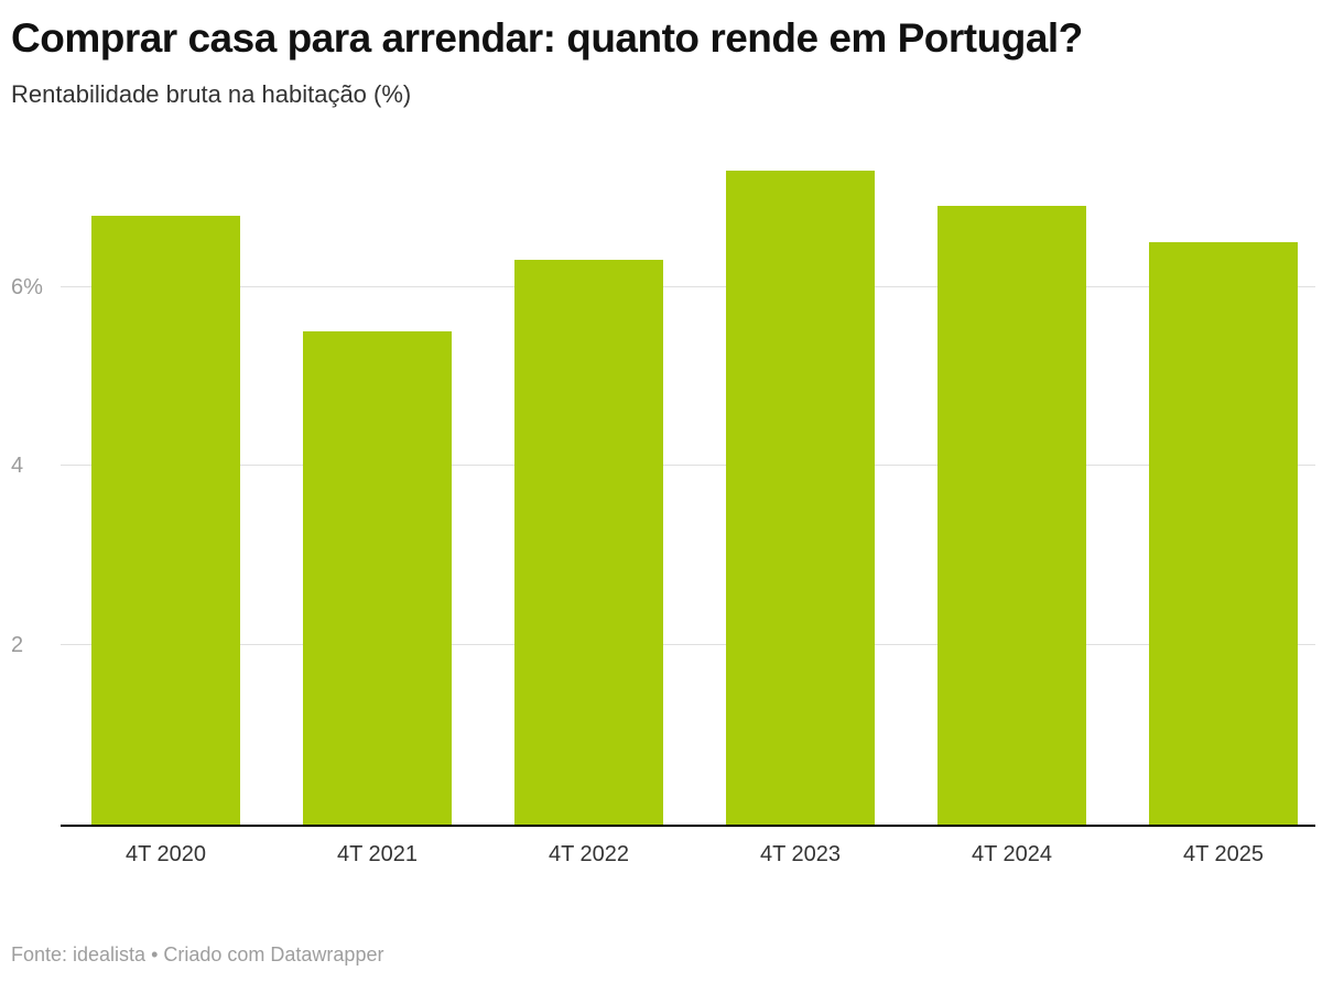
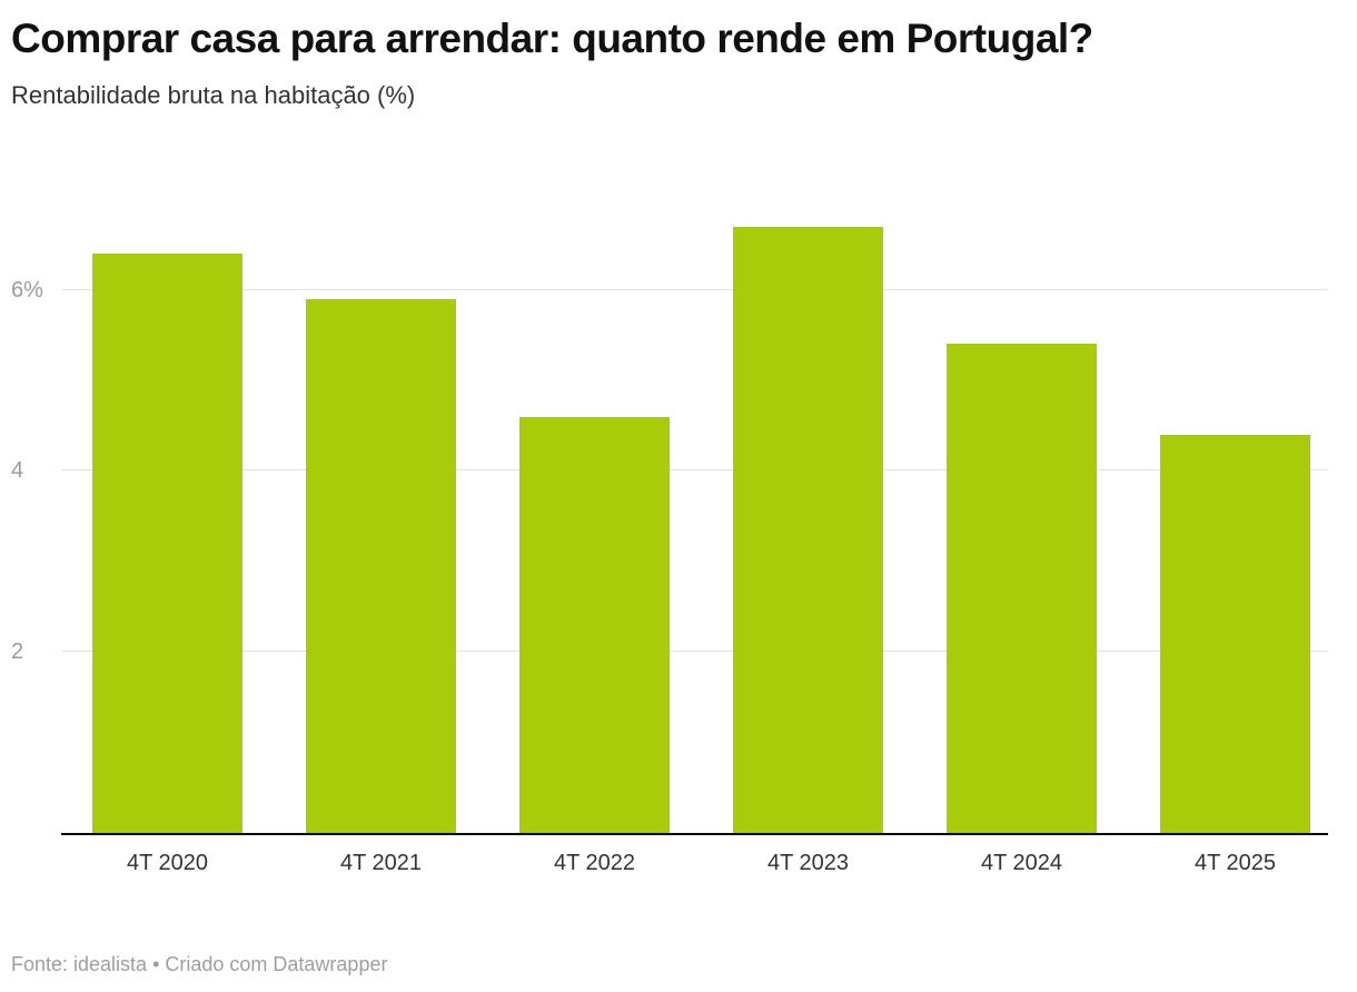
4T 2020: 6.8% -> 6.4%
4T 2021: 5.5% -> 5.9%
4T 2022: 6.3% -> 4.6%
4T 2023: 7.3% -> 6.7%
4T 2024: 6.9% -> 5.4%
4T 2025: 6.5% -> 4.4%
